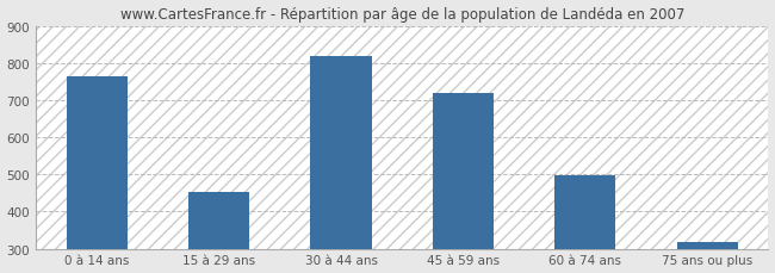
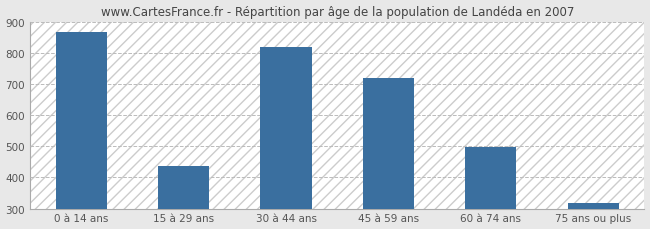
0 à 14 ans: 765 -> 865
15 à 29 ans: 453 -> 435
